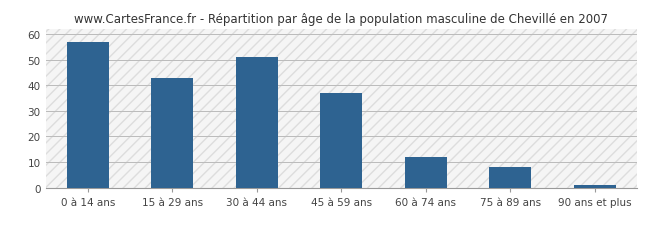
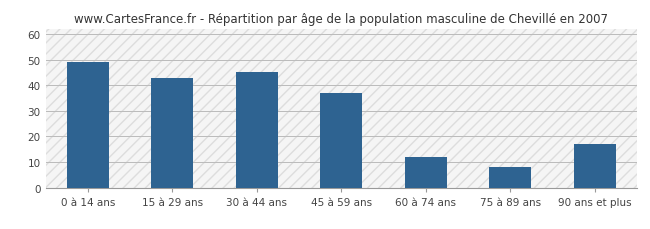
0 à 14 ans: 57 -> 49
30 à 44 ans: 51 -> 45
90 ans et plus: 1 -> 17
